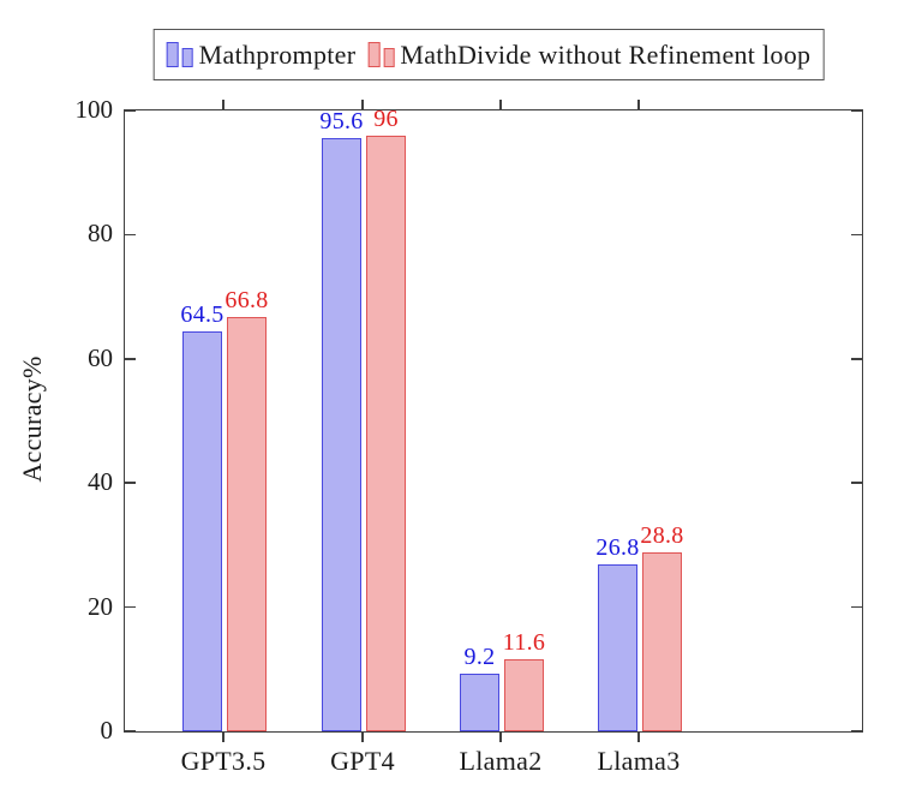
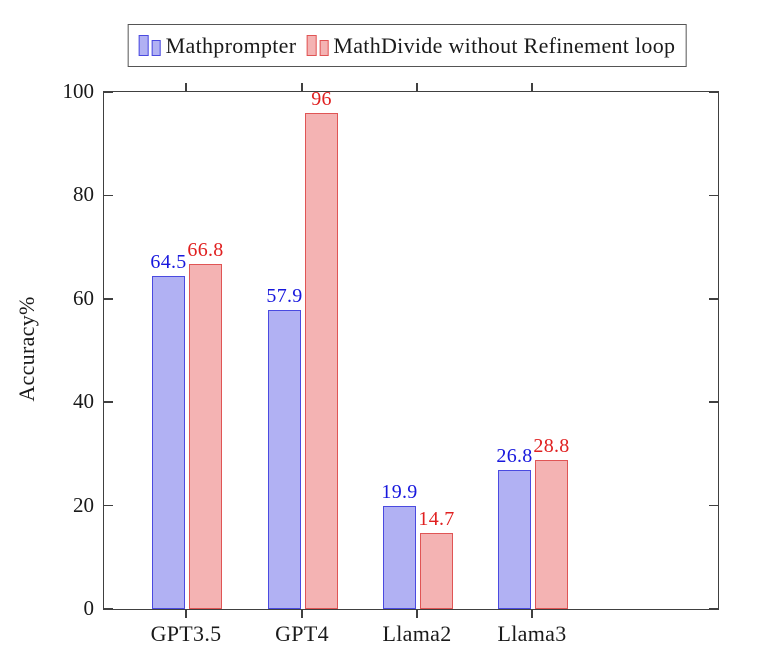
Mathprompter/GPT4: 95.6 -> 57.9
Mathprompter/Llama2: 9.2 -> 19.9
MathDivide without Refinement loop/Llama2: 11.6 -> 14.7
